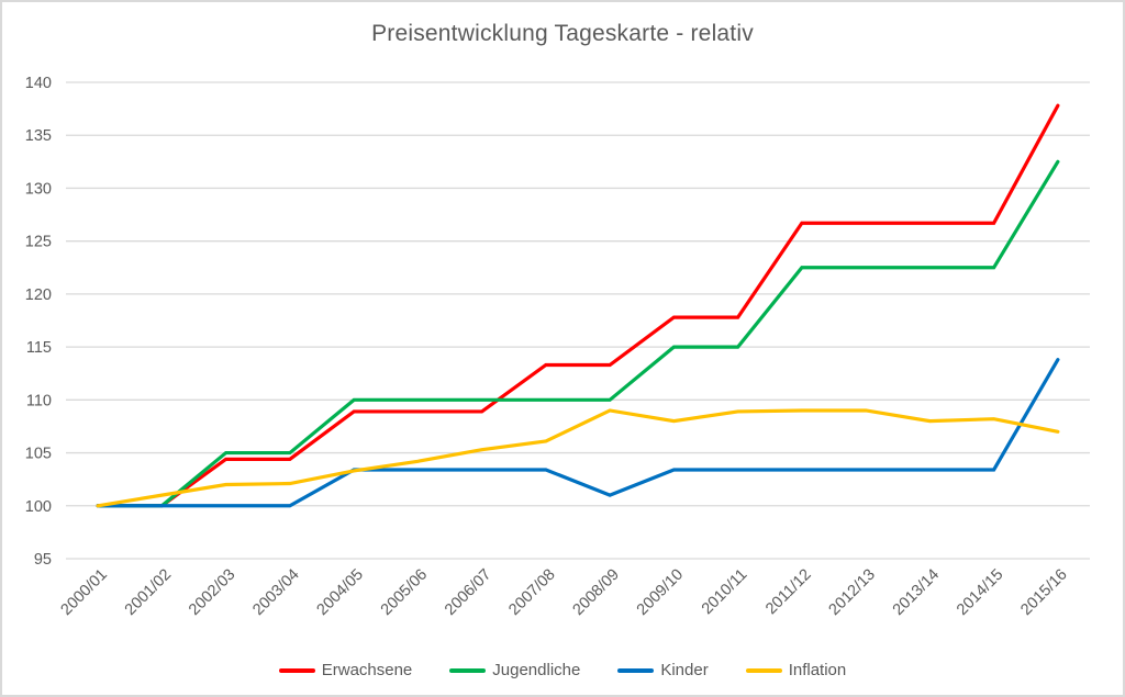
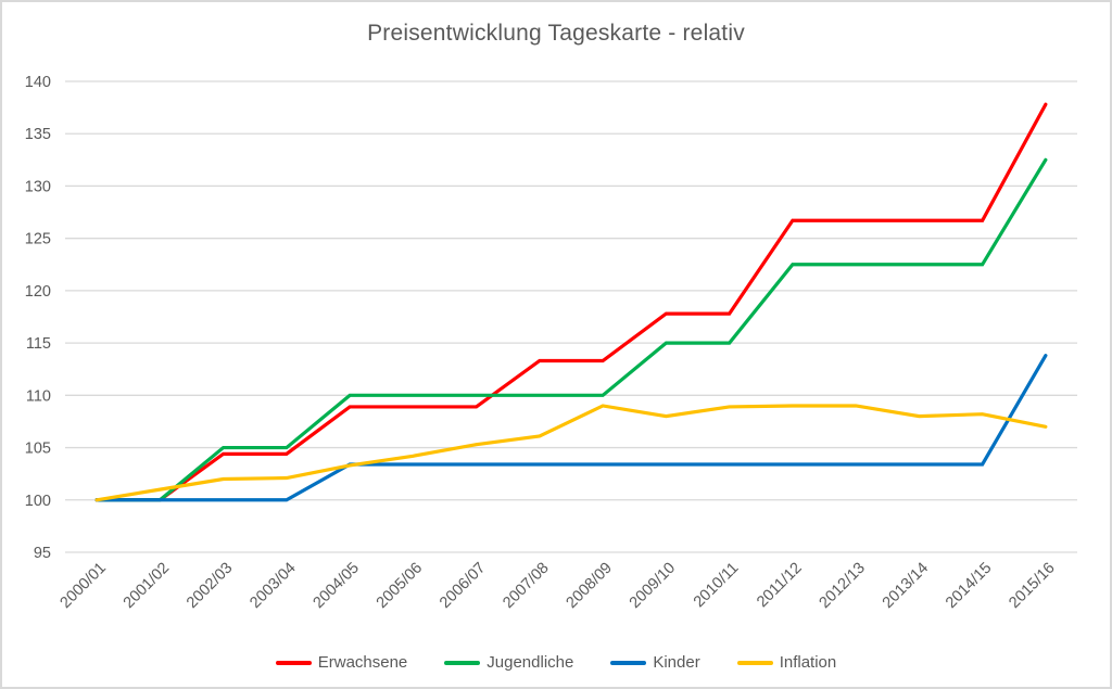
Kinder/2008/09: 101 -> 103
